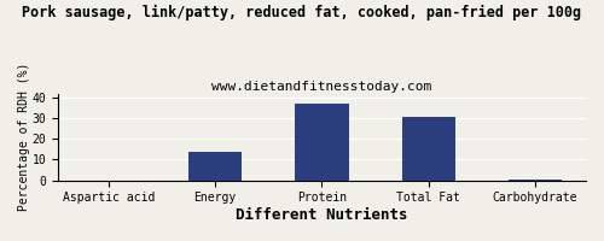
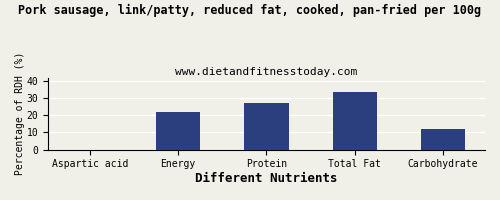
Energy: 14 -> 22
Protein: 37 -> 27
Total Fat: 31 -> 34
Carbohydrate: 0 -> 12
